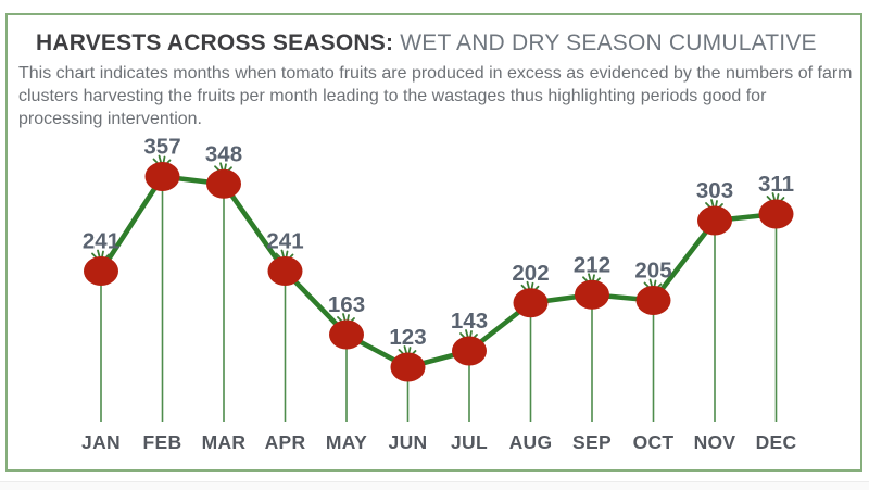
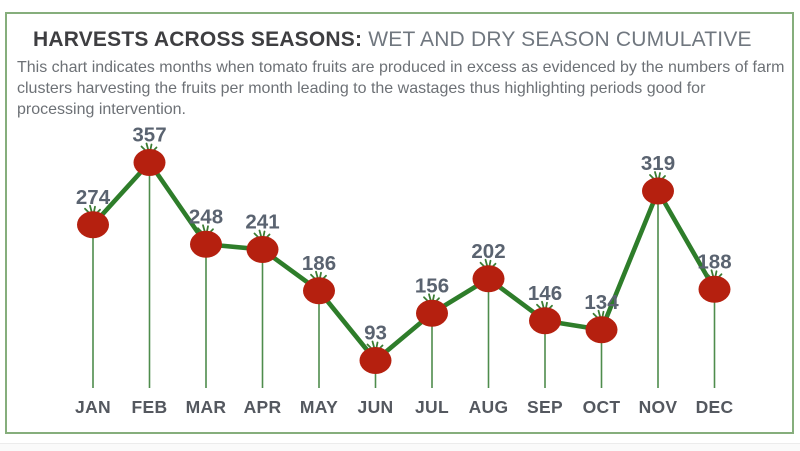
JAN: 241 -> 274
MAR: 348 -> 248
MAY: 163 -> 186
JUN: 123 -> 93
JUL: 143 -> 156
SEP: 212 -> 146
OCT: 205 -> 134
NOV: 303 -> 319
DEC: 311 -> 188
